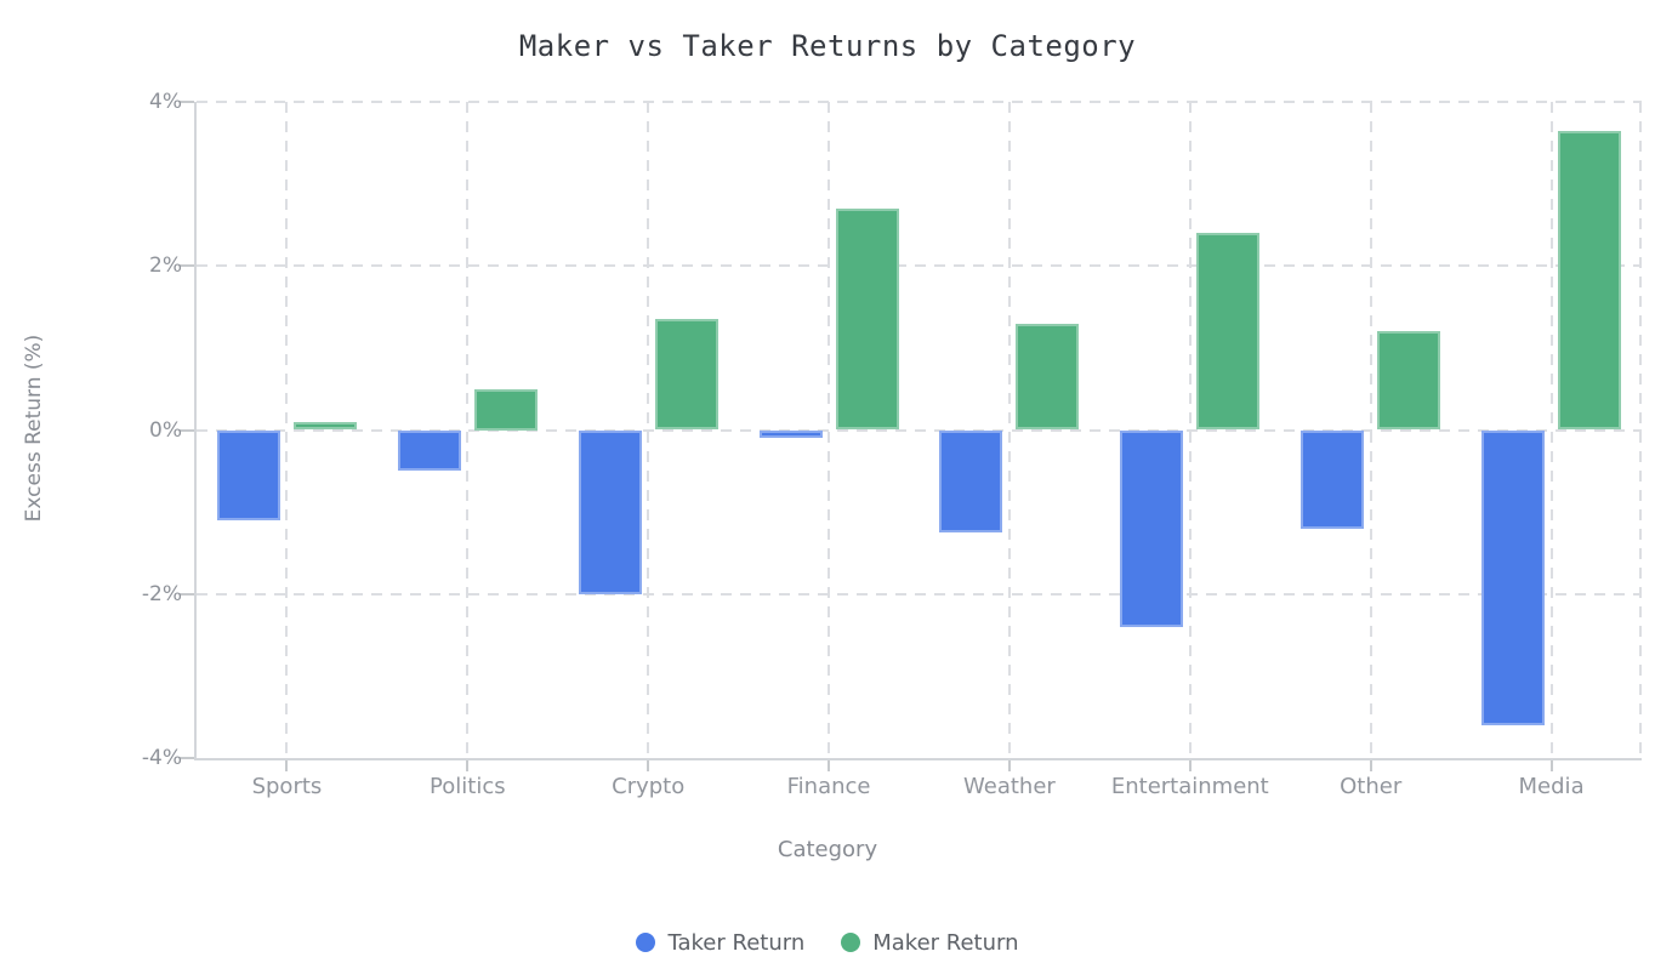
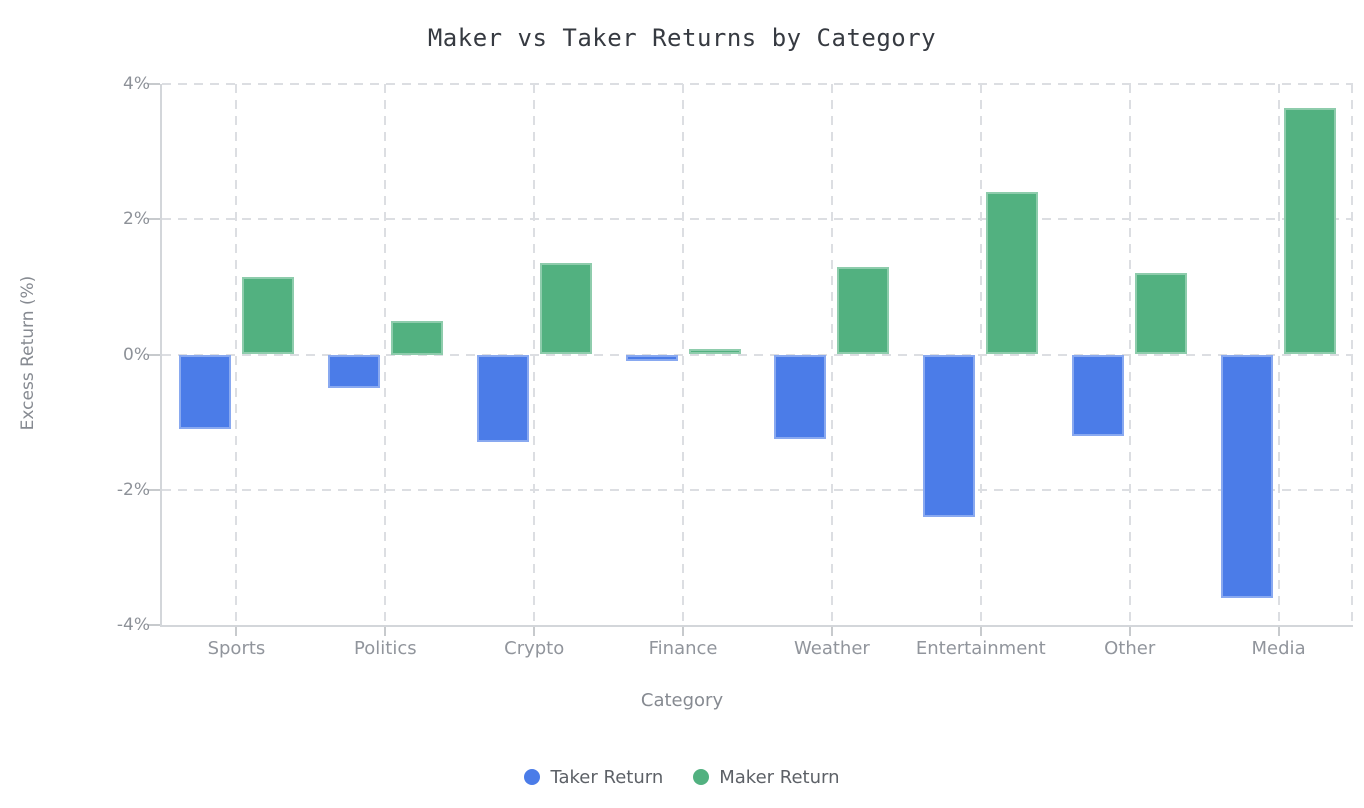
Maker Return/Sports: 0.1% -> 1.1%
Taker Return/Crypto: -2.0% -> -1.3%
Maker Return/Finance: 2.7% -> 0.1%
